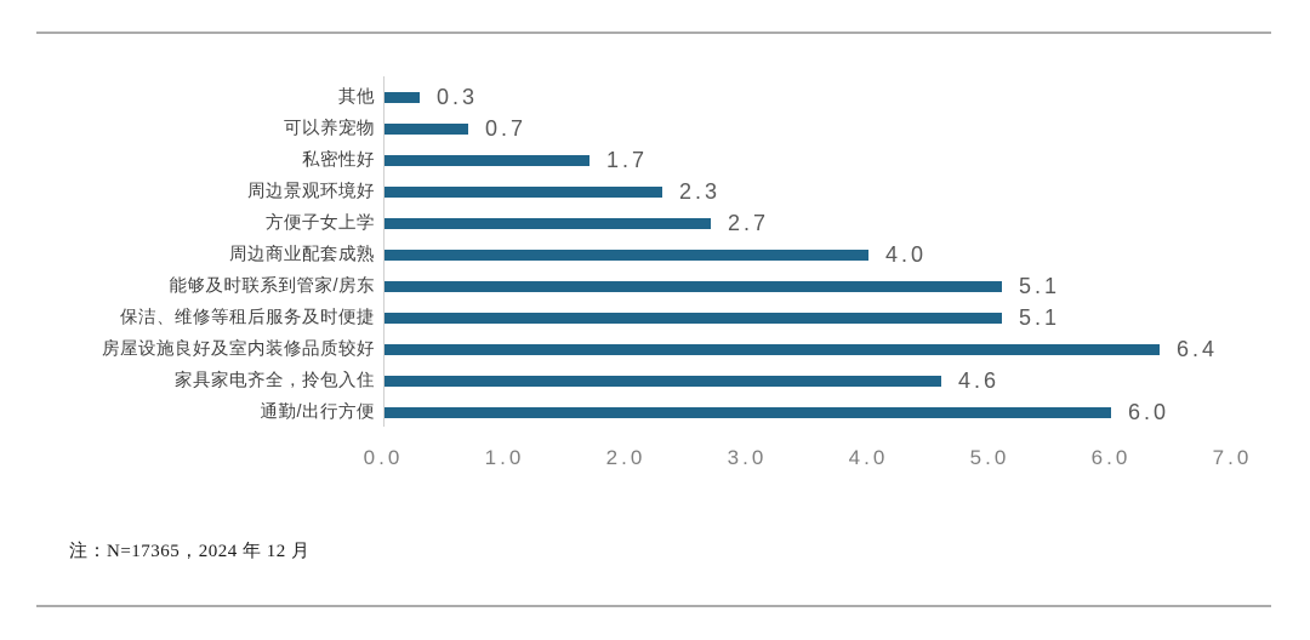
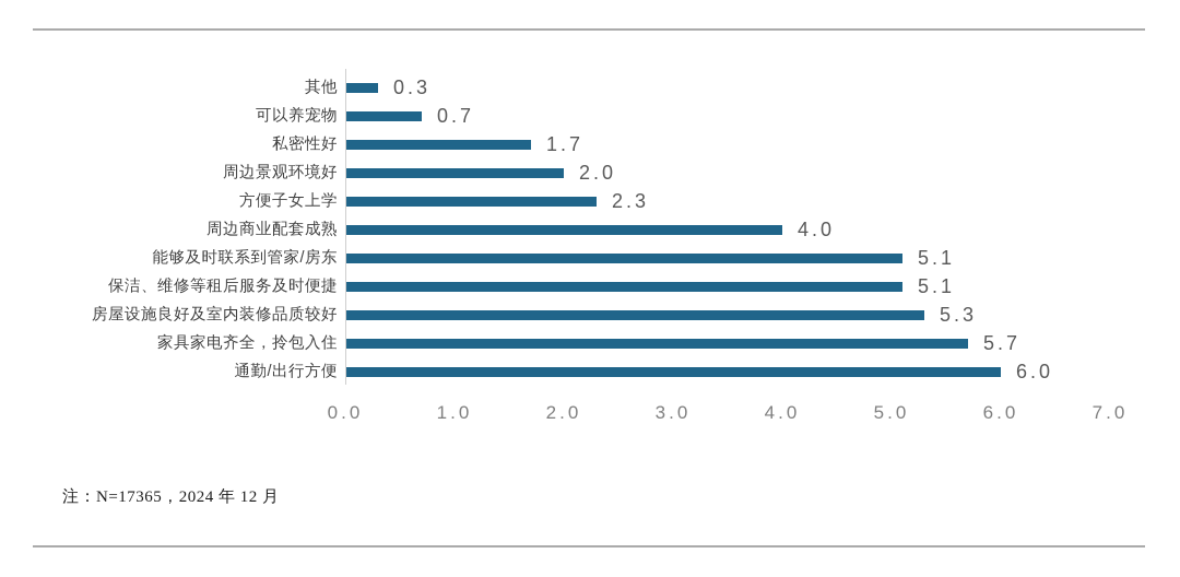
周边景观环境好: 2.3 -> 2.0
方便子女上学: 2.7 -> 2.3
房屋设施良好及室内装修品质较好: 6.4 -> 5.3
家具家电齐全，拎包入住: 4.6 -> 5.7
